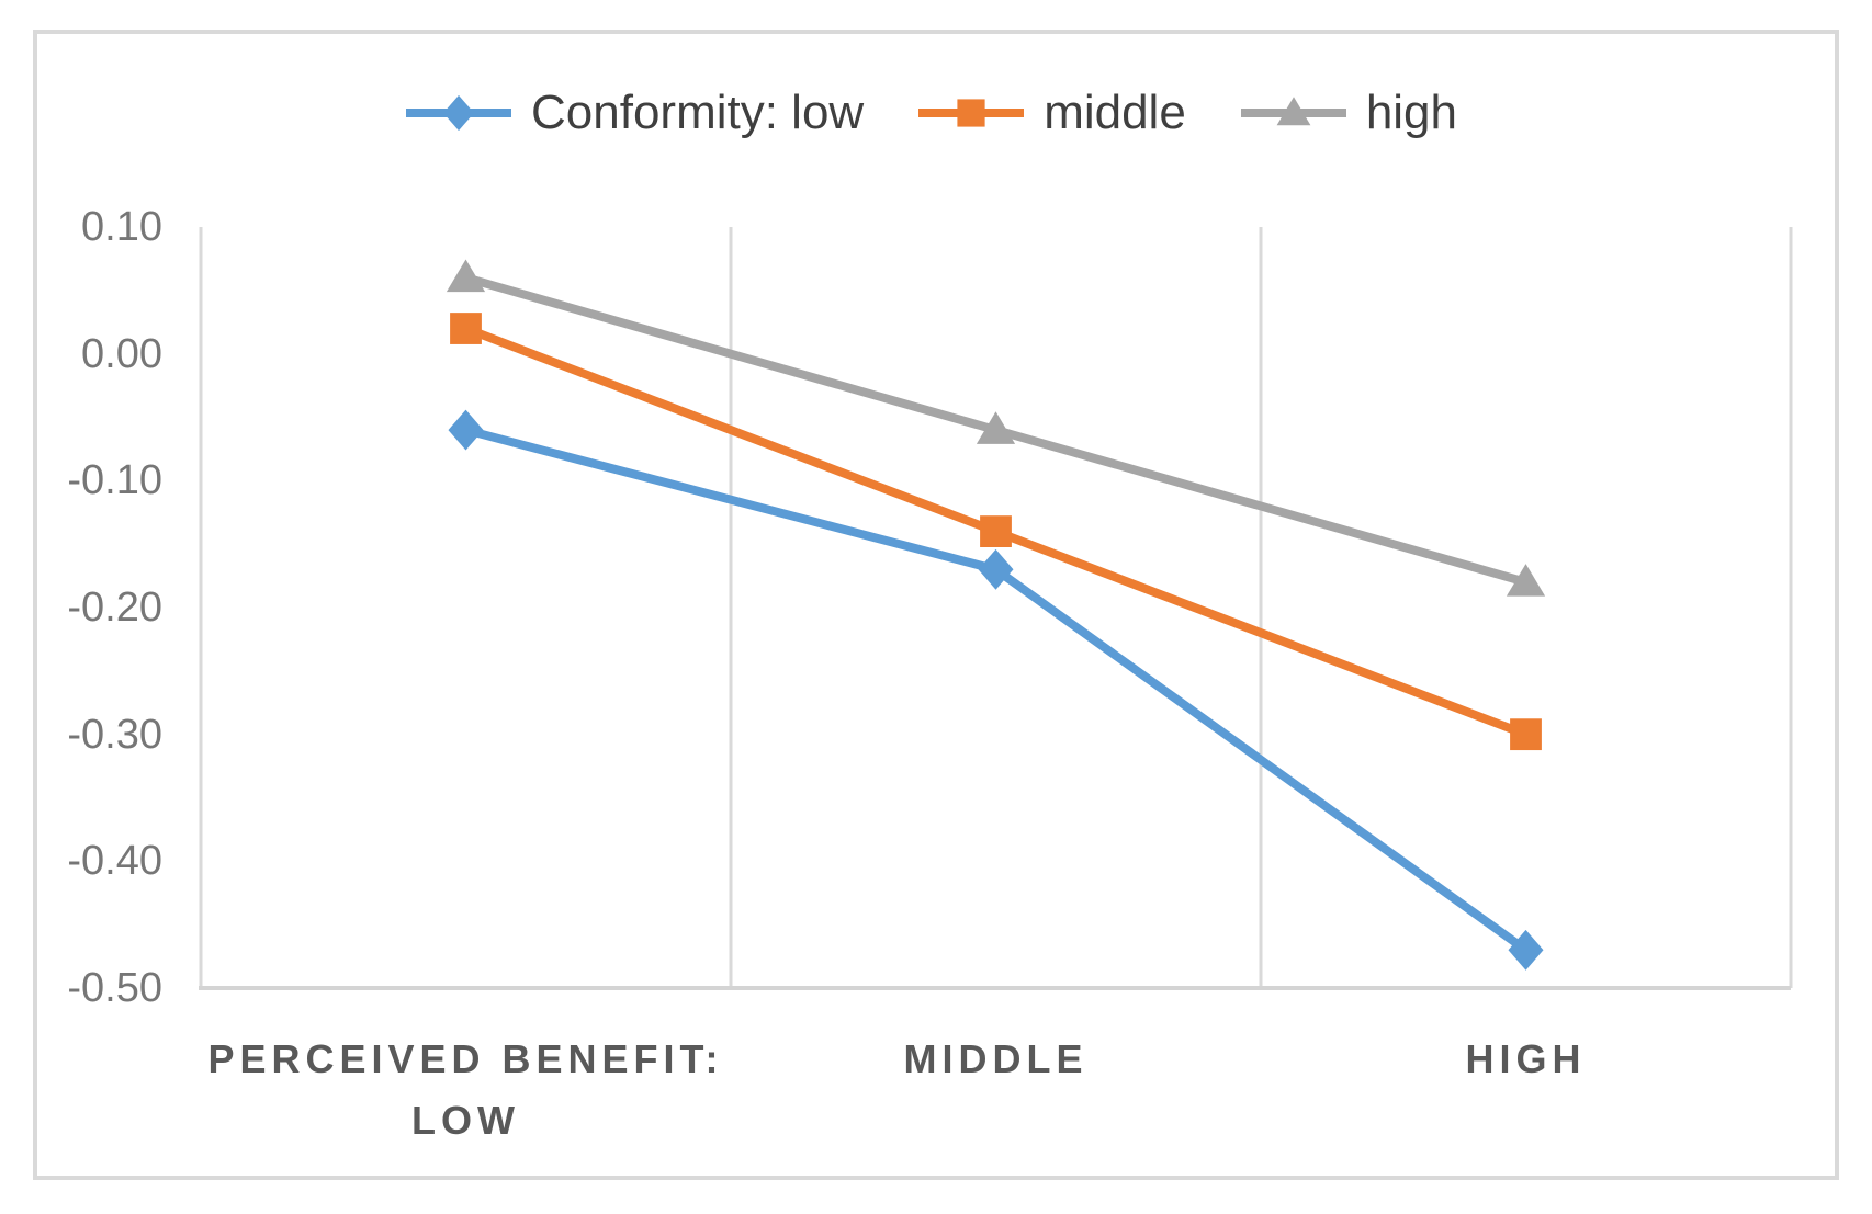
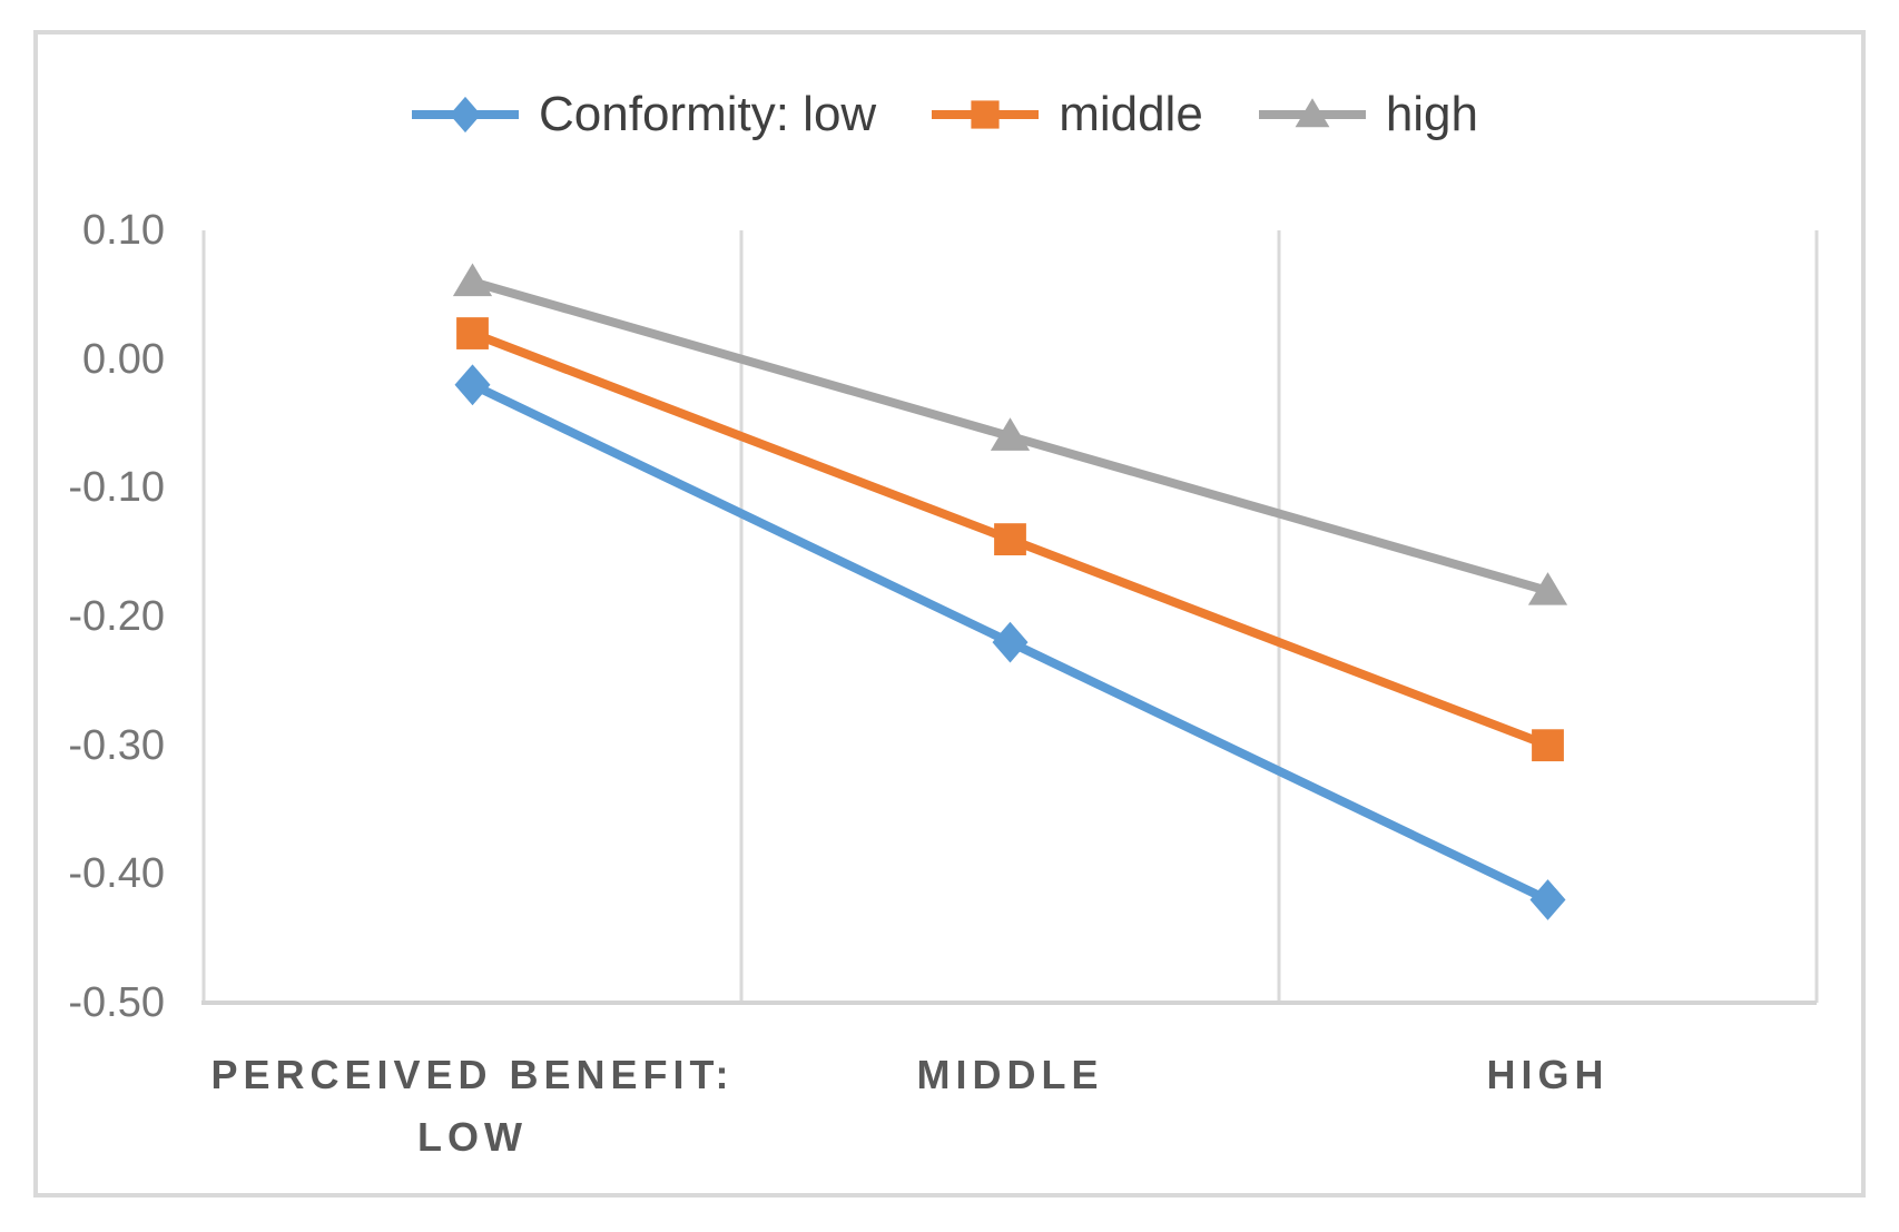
Conformity: low/PERCEIVED BENEFIT: LOW: -0.06 -> -0.02
Conformity: low/MIDDLE: -0.17 -> -0.22
Conformity: low/HIGH: -0.47 -> -0.42
